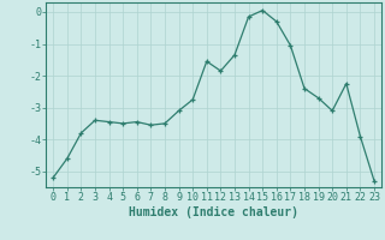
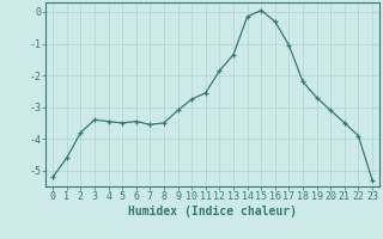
11: -1.55 -> -2.55
18: -2.40 -> -2.20
21: -2.25 -> -3.50
